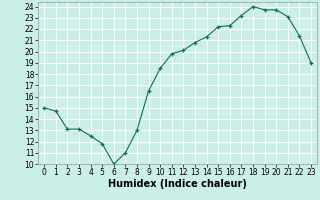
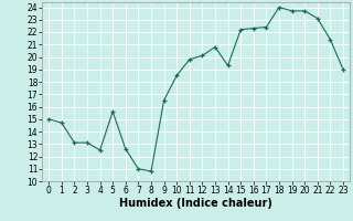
5: 11.8 -> 15.6
6: 10.0 -> 12.6
8: 13.0 -> 10.8
14: 21.3 -> 19.3
17: 23.2 -> 22.4
